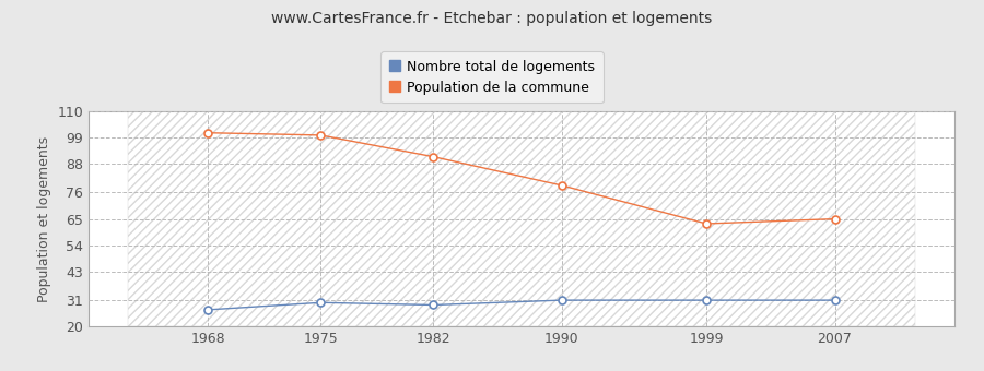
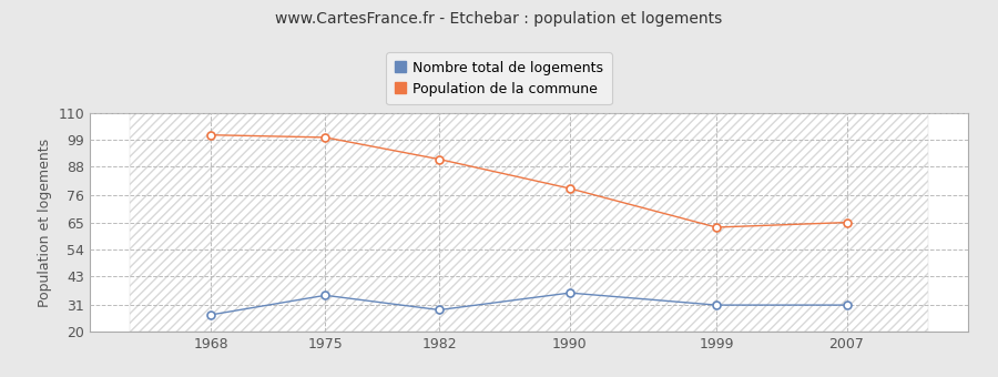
Nombre total de logements/1975: 30 -> 35
Nombre total de logements/1990: 31 -> 36
